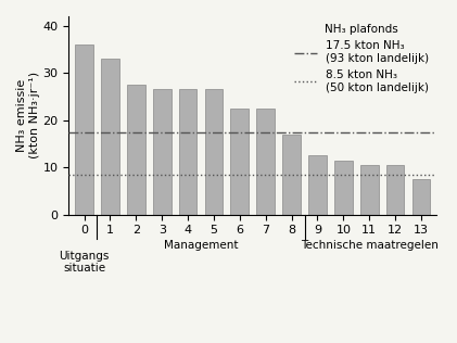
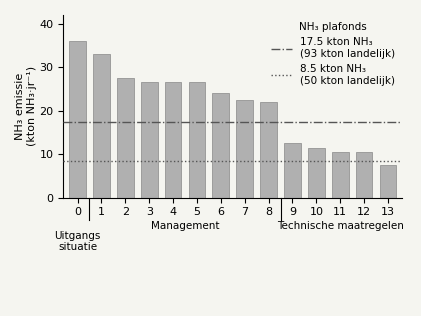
6: 22.5 -> 24.0
8: 17.0 -> 22.0
